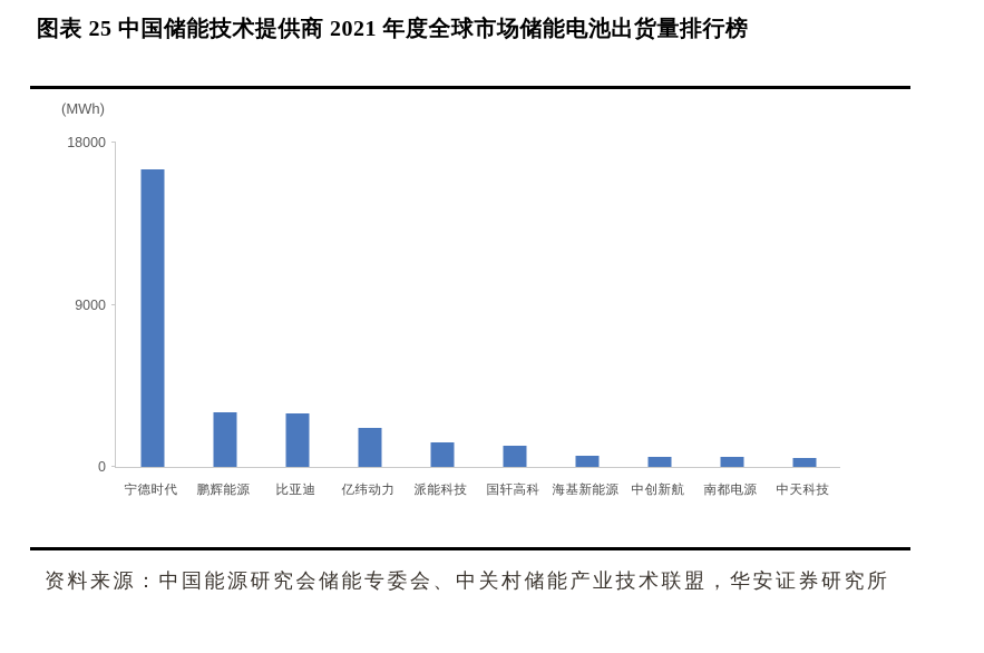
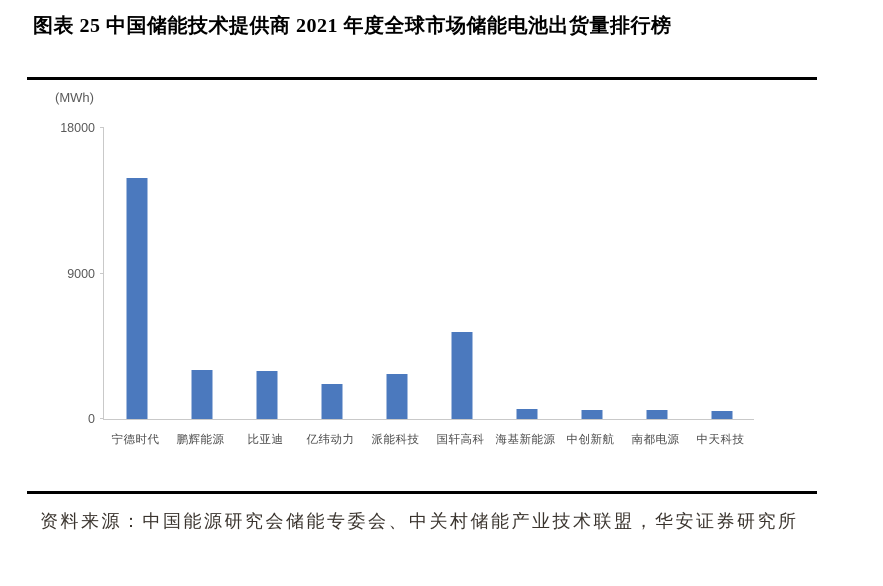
宁德时代: 16500 -> 14900
派能科技: 1400 -> 2800
国轩高科: 1200 -> 5400
